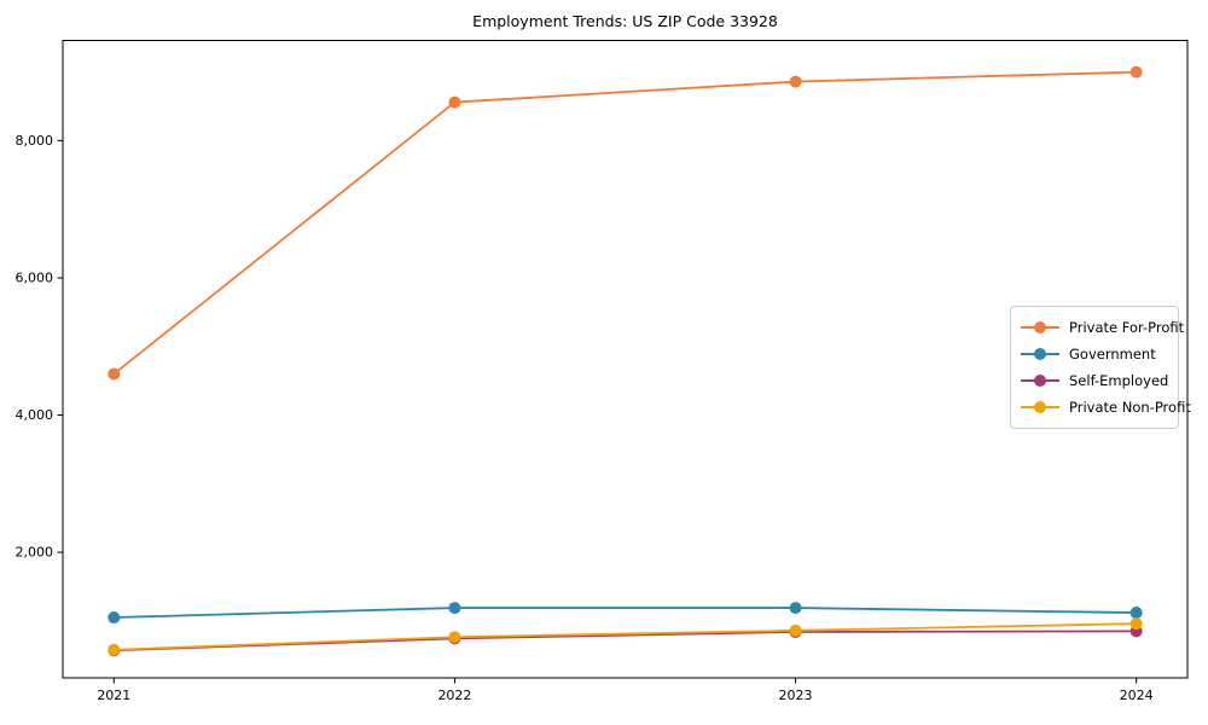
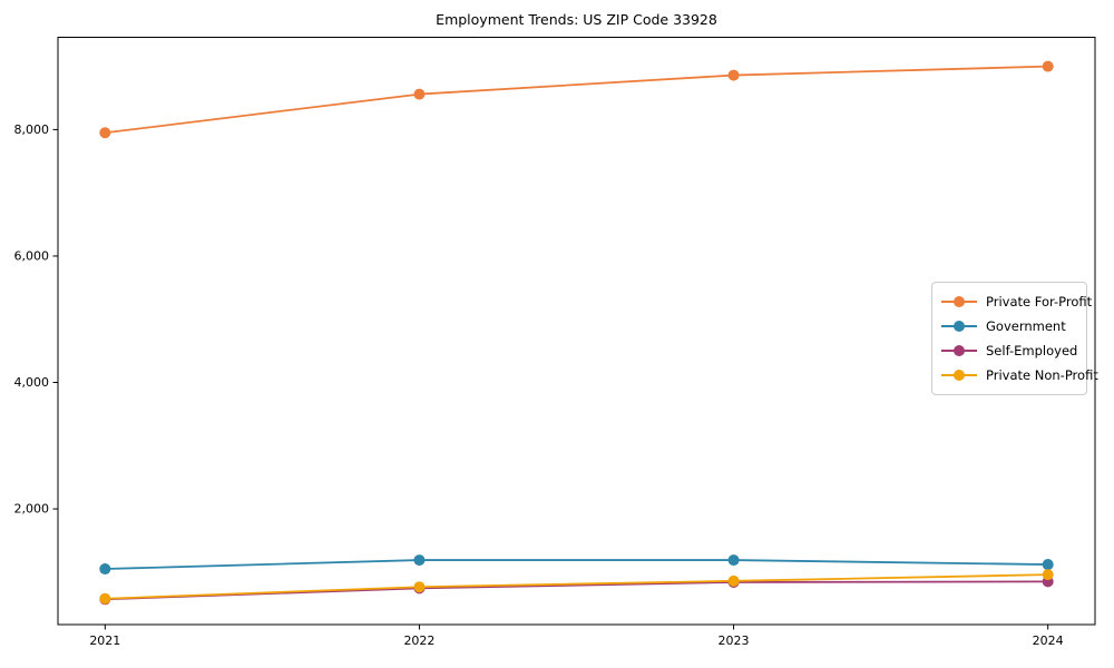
Private For-Profit/2021: 4600 -> 8000
